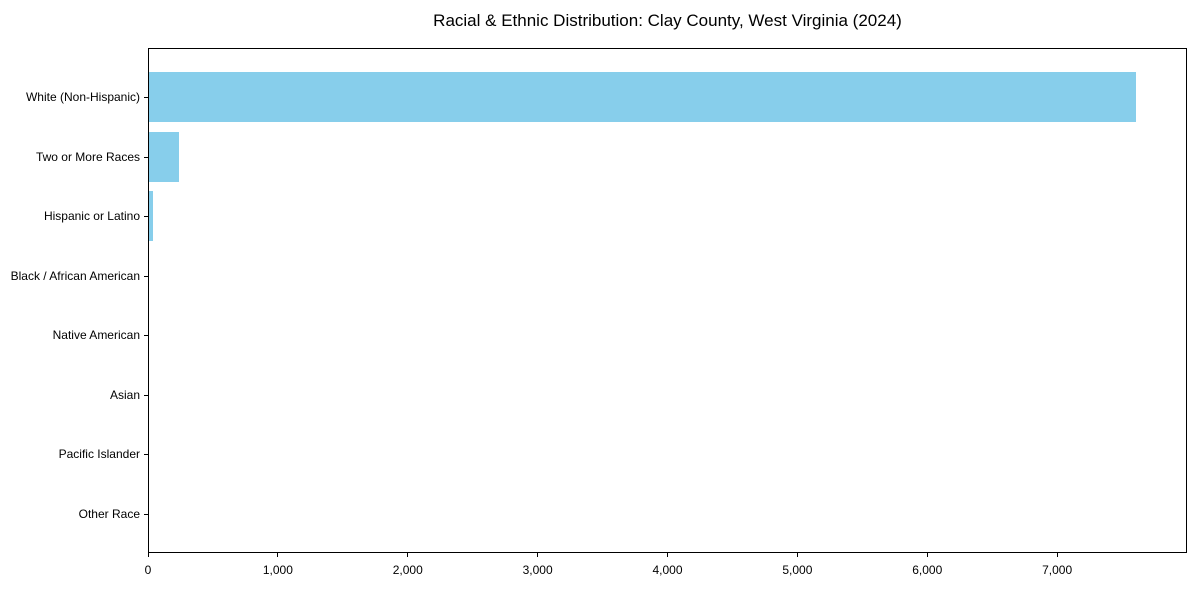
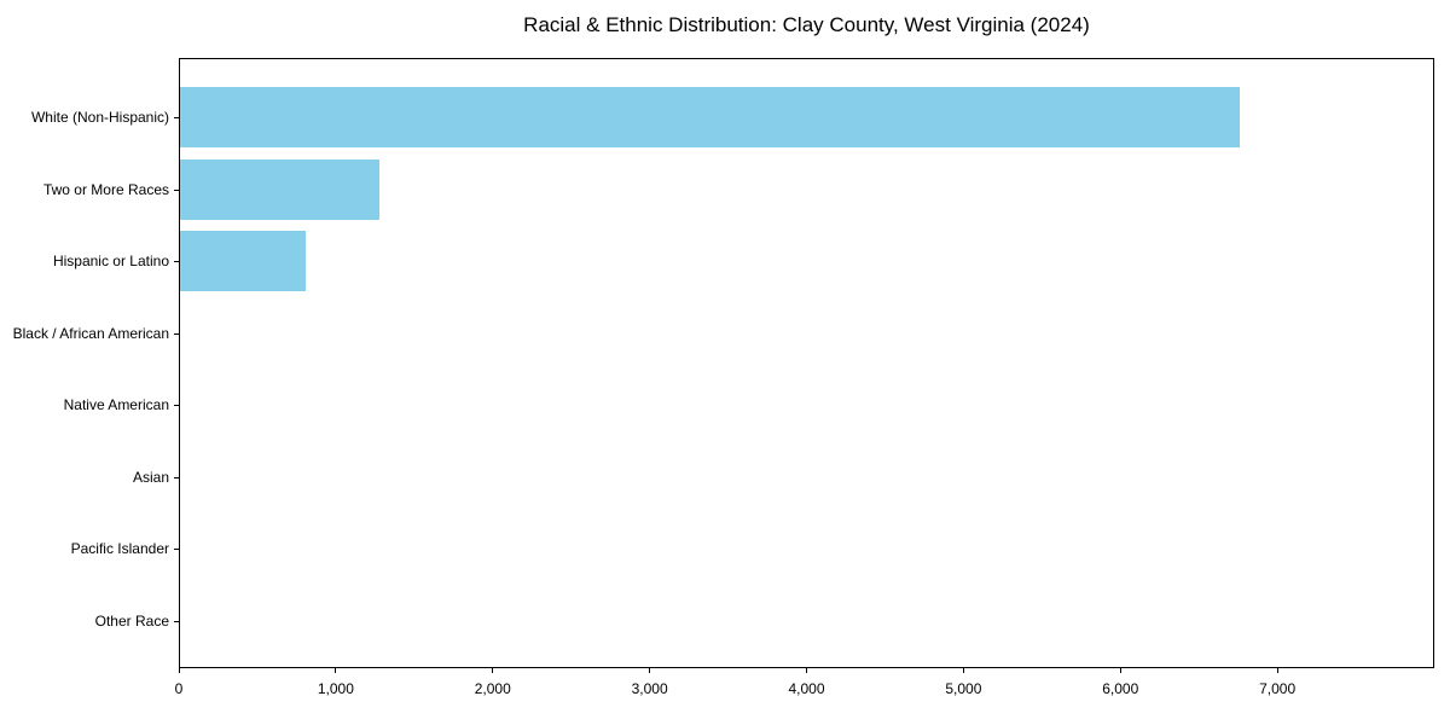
White (Non-Hispanic): 7600 -> 6750
Two or More Races: 230 -> 1270
Hispanic or Latino: 30 -> 800
